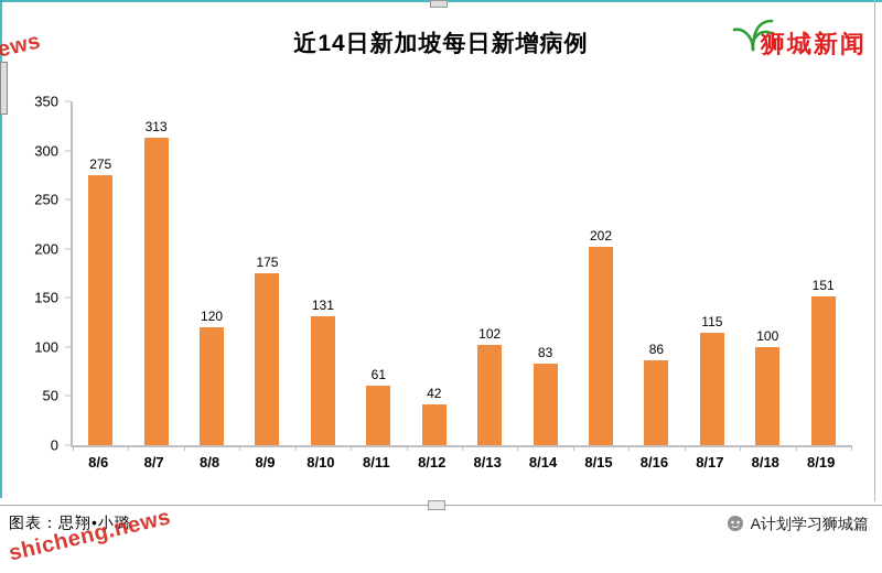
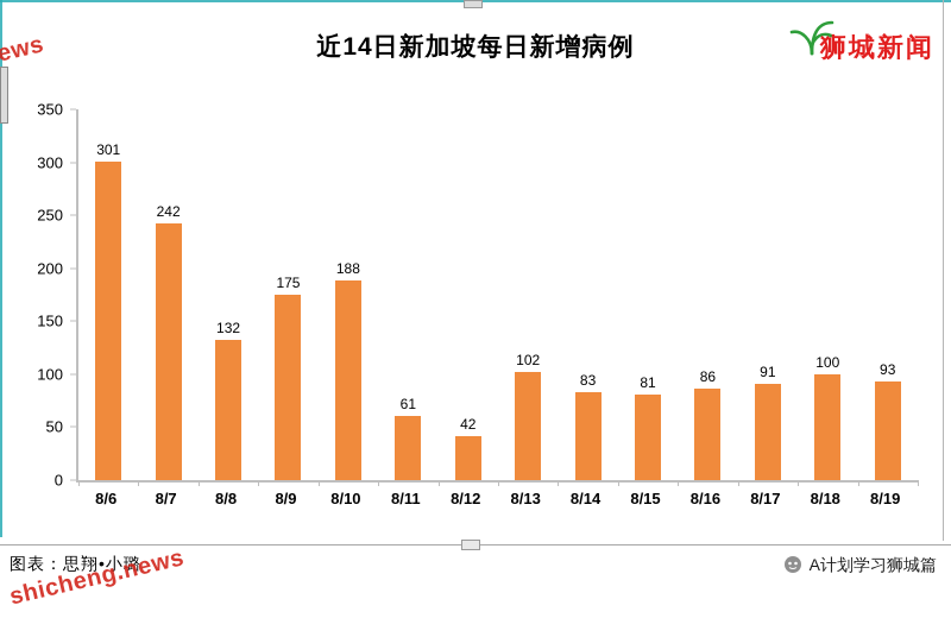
8/6: 275 -> 301
8/7: 313 -> 242
8/8: 120 -> 132
8/10: 131 -> 188
8/15: 202 -> 81
8/17: 115 -> 91
8/19: 151 -> 93
